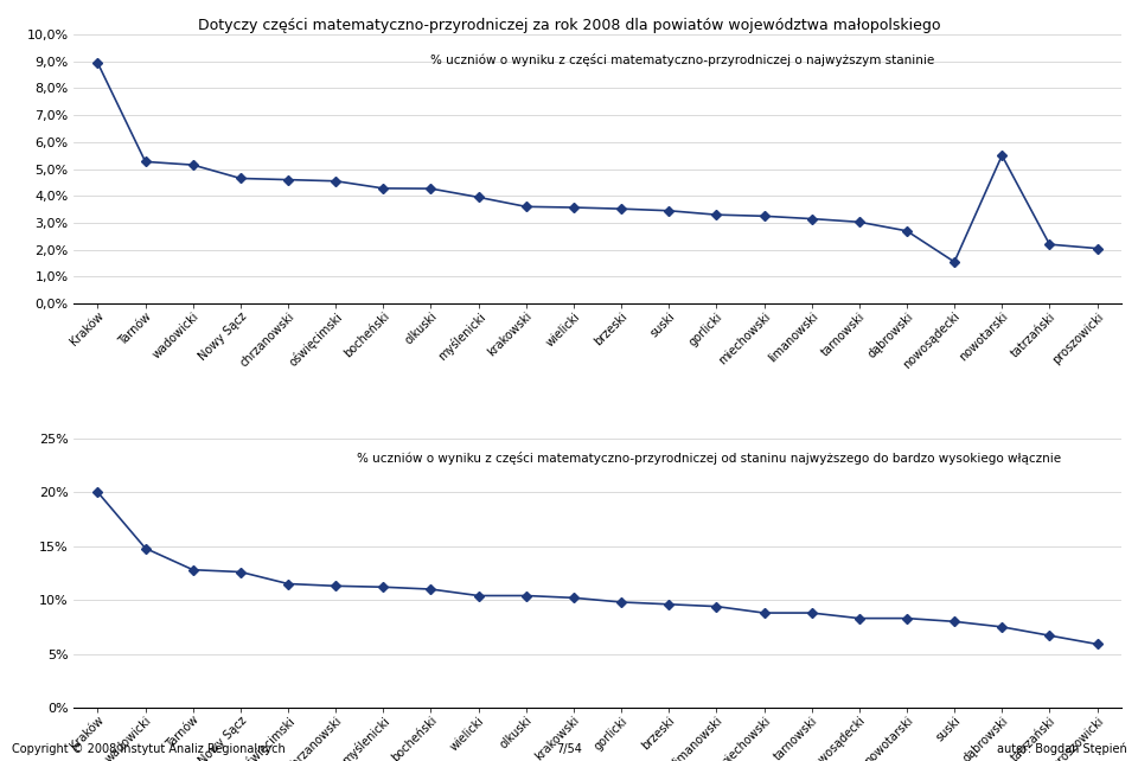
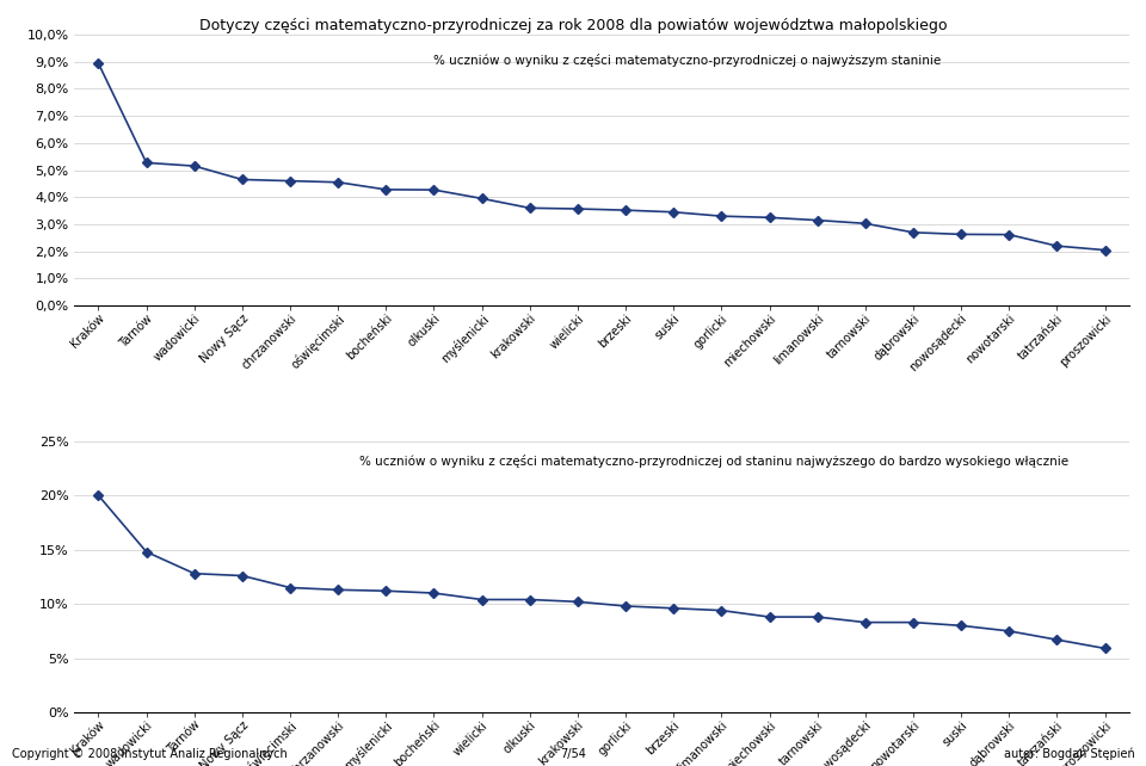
nowosądecki: 1,55% -> 2,63%
nowotarski: 5,50% -> 2,62%
